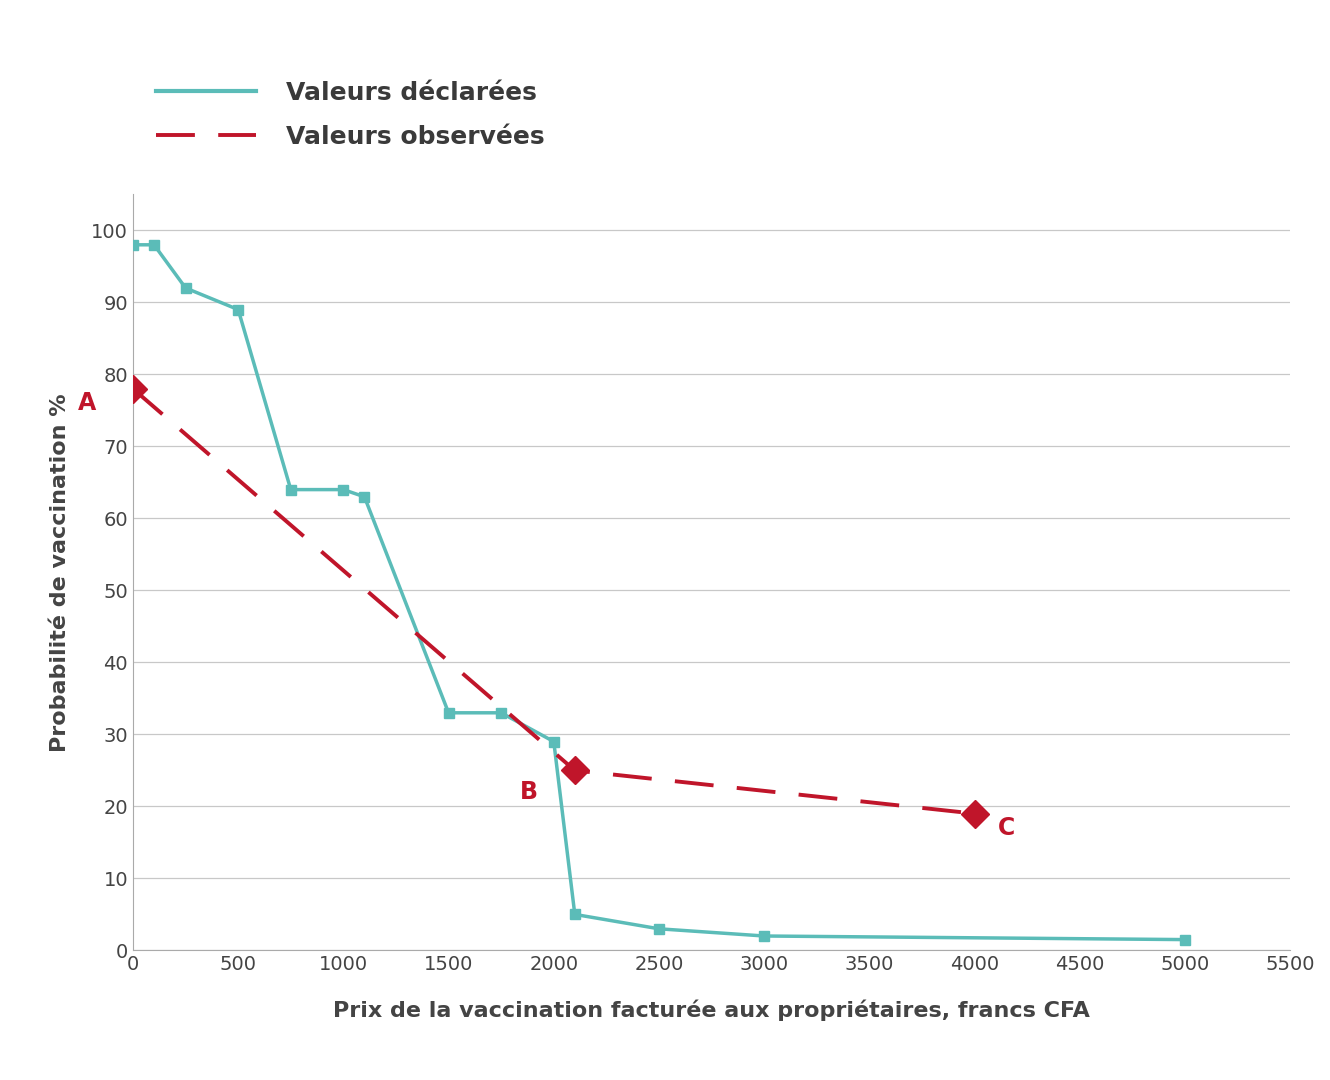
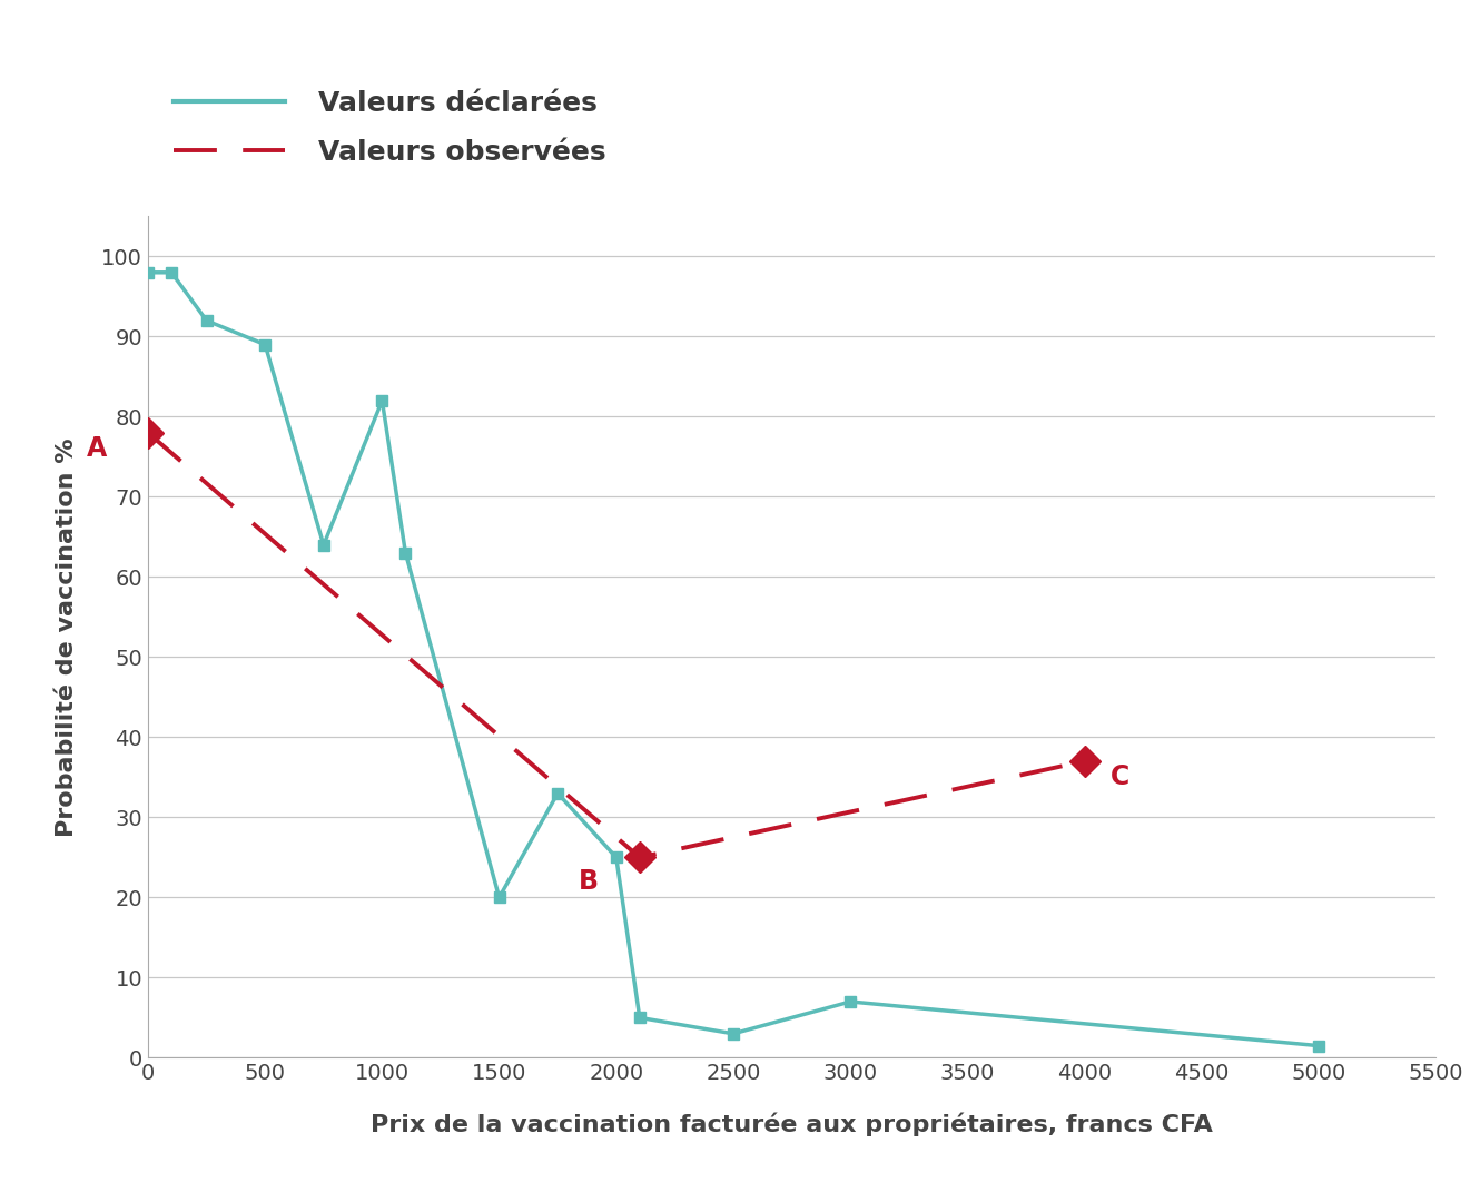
Valeurs déclarées/1000: 64.0 -> 82.0
Valeurs déclarées/1500: 33.0 -> 20.0
Valeurs déclarées/2000: 29.0 -> 25.0
Valeurs déclarées/3000: 2.0 -> 7.0
Valeurs observées/4000: 19 -> 37
